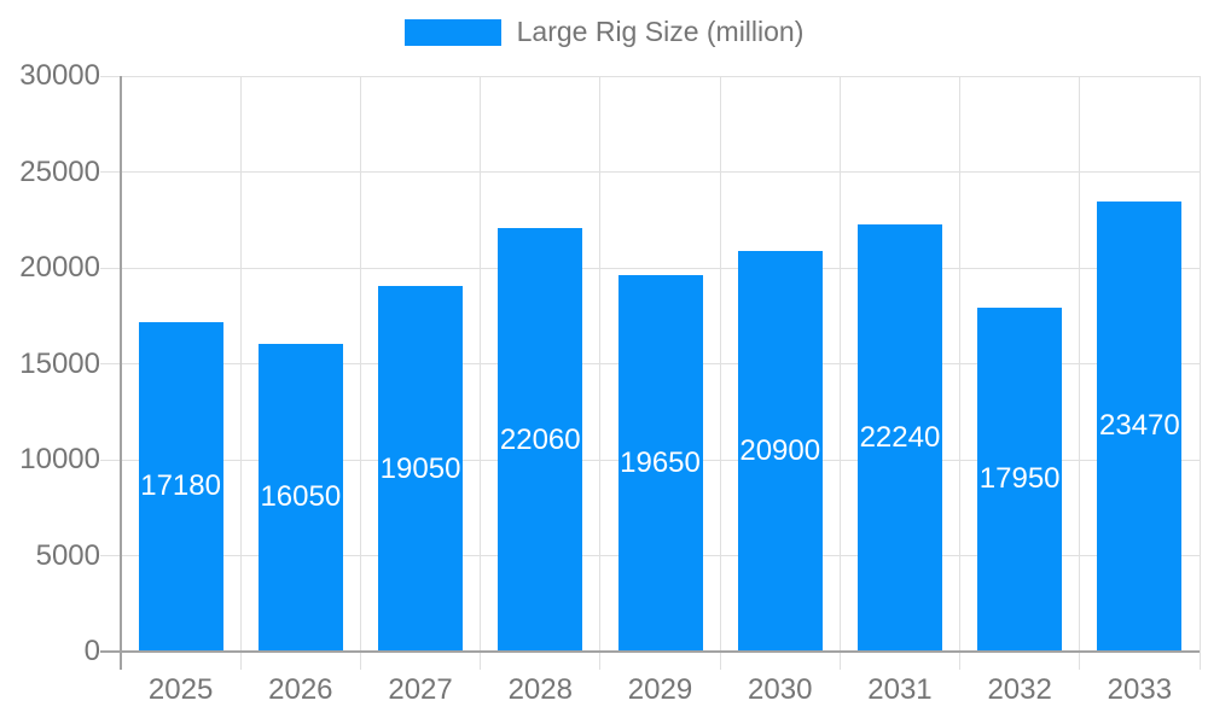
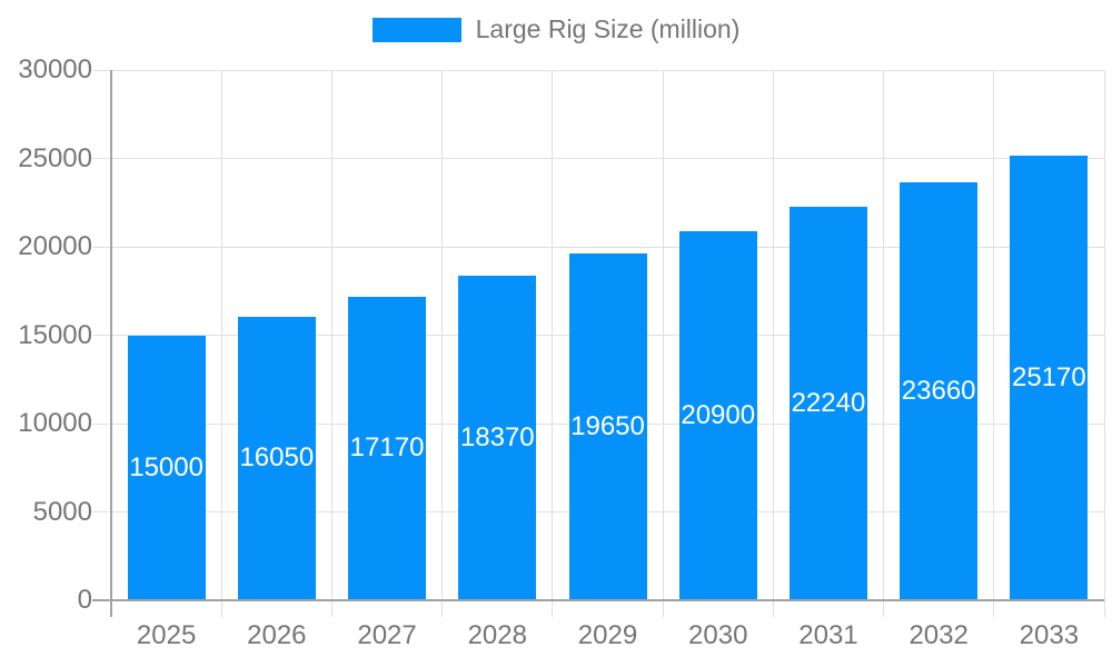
2025: 17180 -> 15000
2027: 19050 -> 17170
2028: 22060 -> 18370
2032: 17950 -> 23660
2033: 23470 -> 25170
